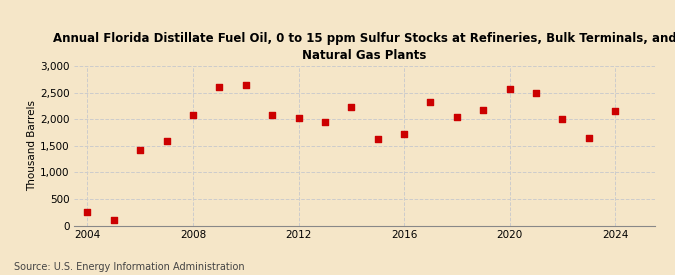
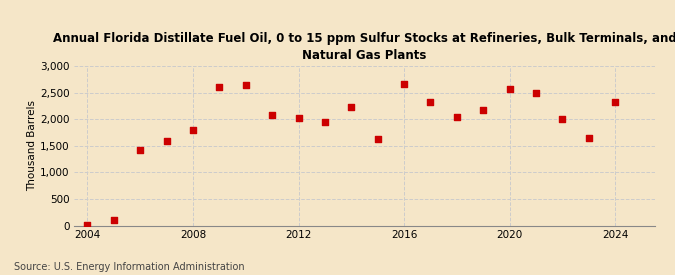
2004: 260 -> 0
2008: 2,080 -> 1,800
2016: 1,720 -> 2,660
2024: 2,160 -> 2,320
